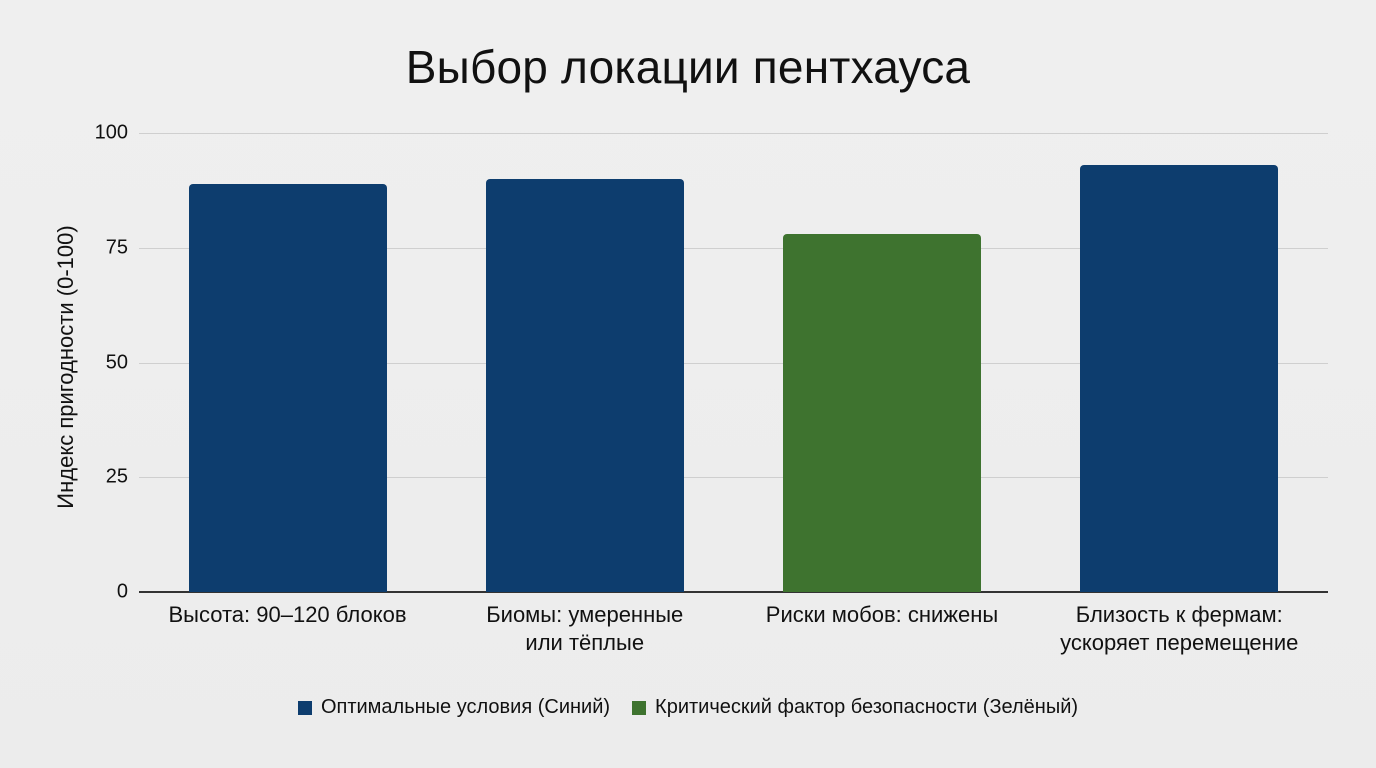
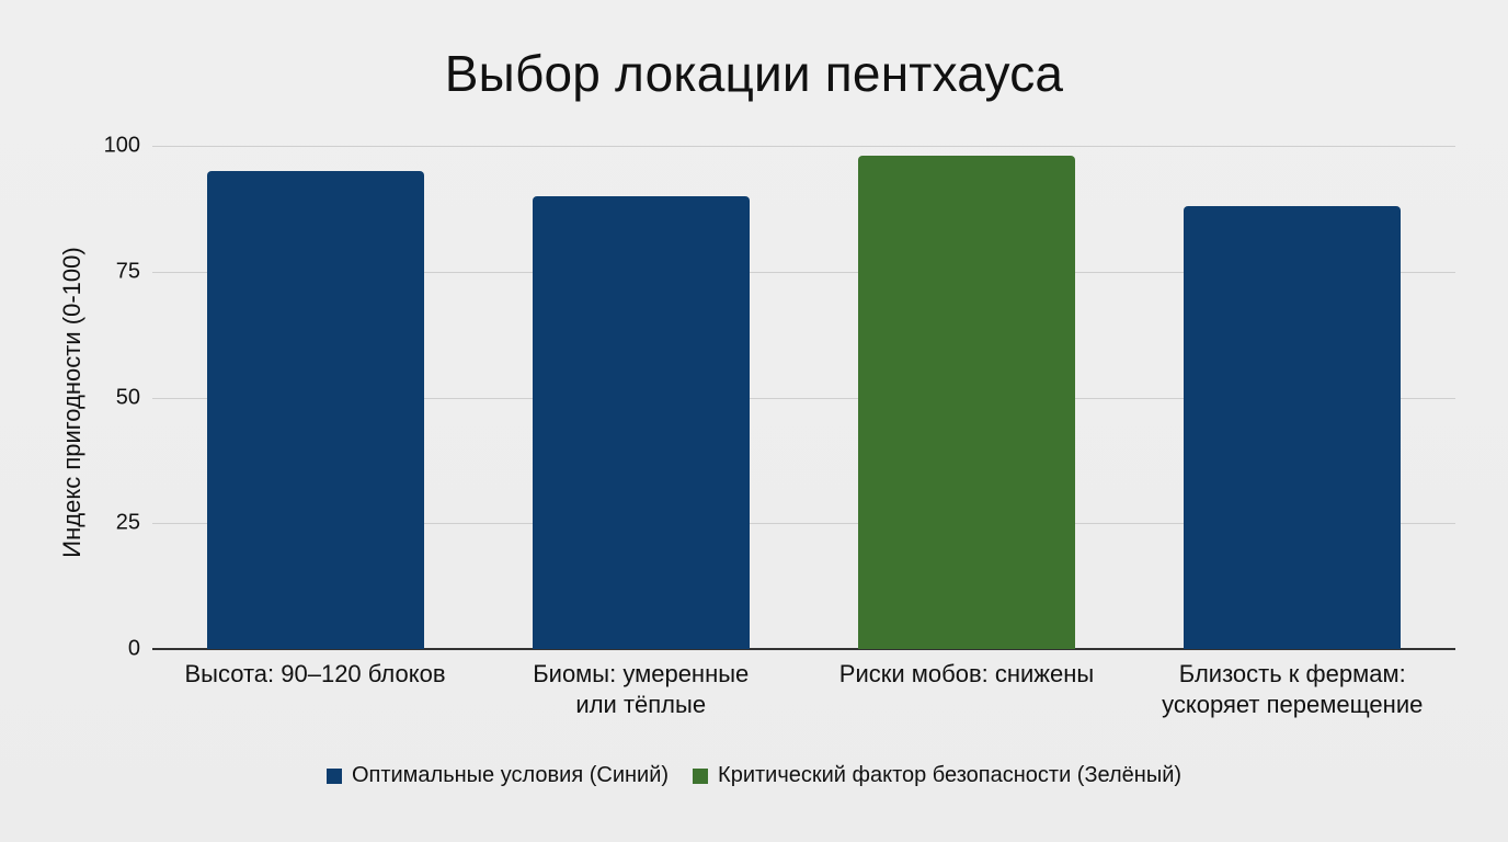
Высота: 90–120 блоков: 89 -> 95
Риски мобов: снижены: 78 -> 98
Близость к фермам: ускоряет перемещение: 93 -> 88
